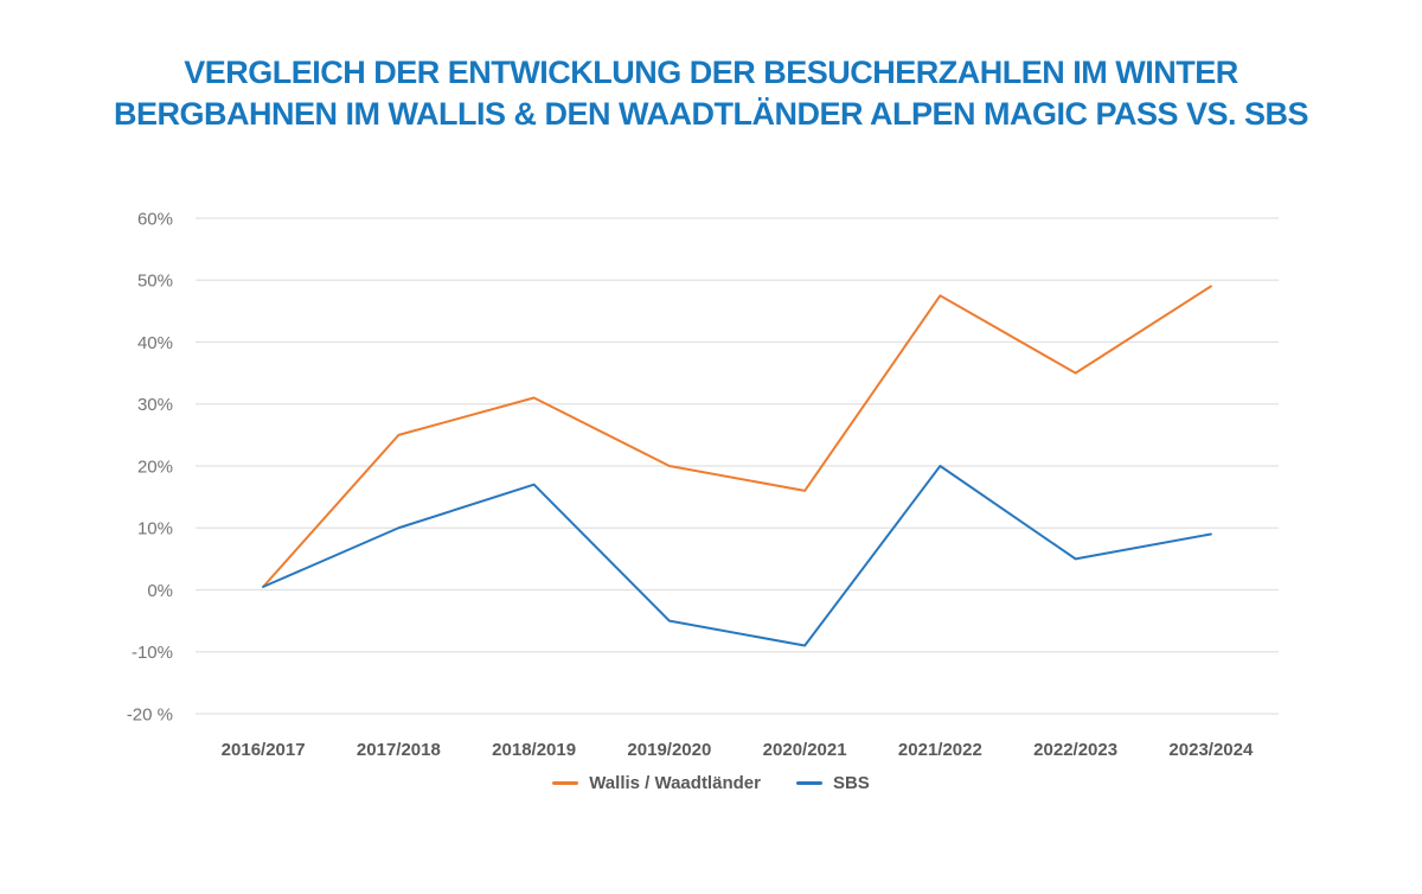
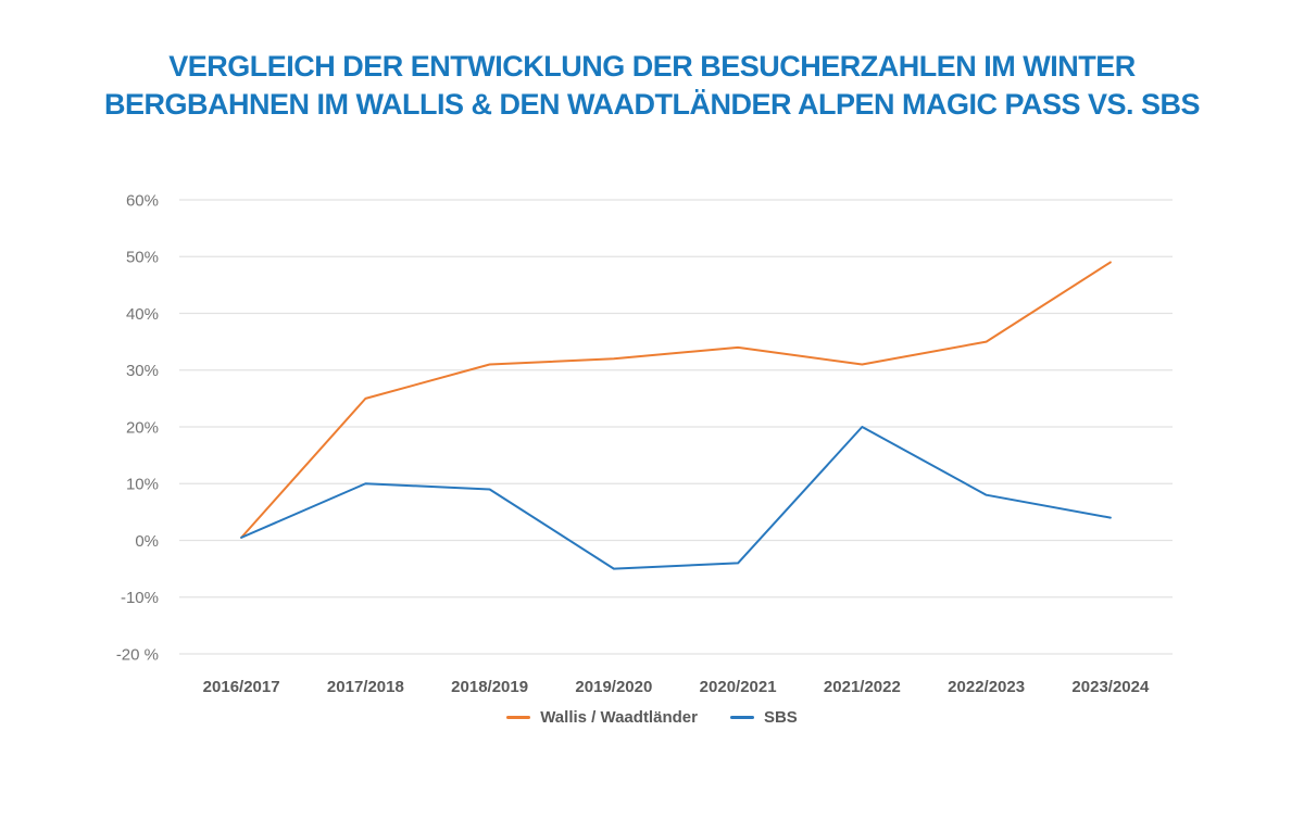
SBS/2018/2019: 17% -> 9%
Wallis / Waadtländer/2019/2020: 20% -> 32%
Wallis / Waadtländer/2020/2021: 16% -> 34%
SBS/2020/2021: -9% -> -4%
Wallis / Waadtländer/2021/2022: 48% -> 31%
SBS/2022/2023: 5% -> 8%
SBS/2023/2024: 9% -> 4%
